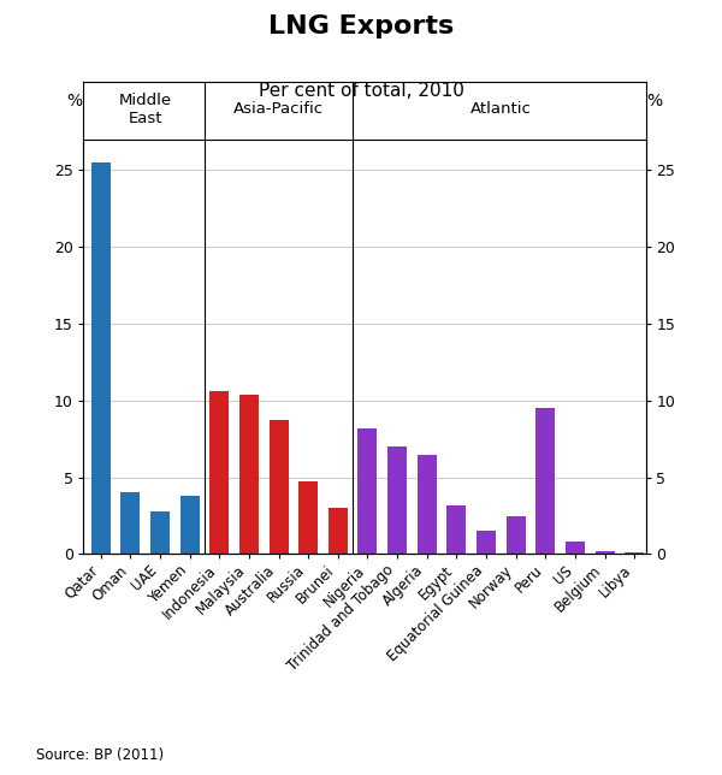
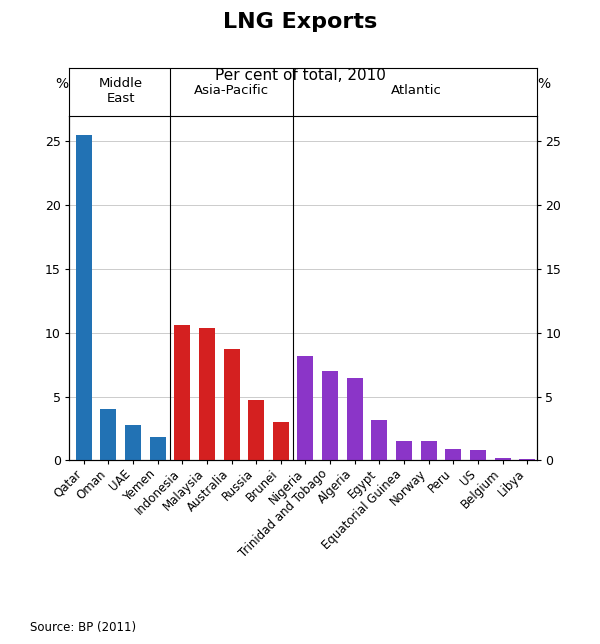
Yemen: 3.8 -> 1.8
Norway: 2.5 -> 1.5
Peru: 9.5 -> 0.9
